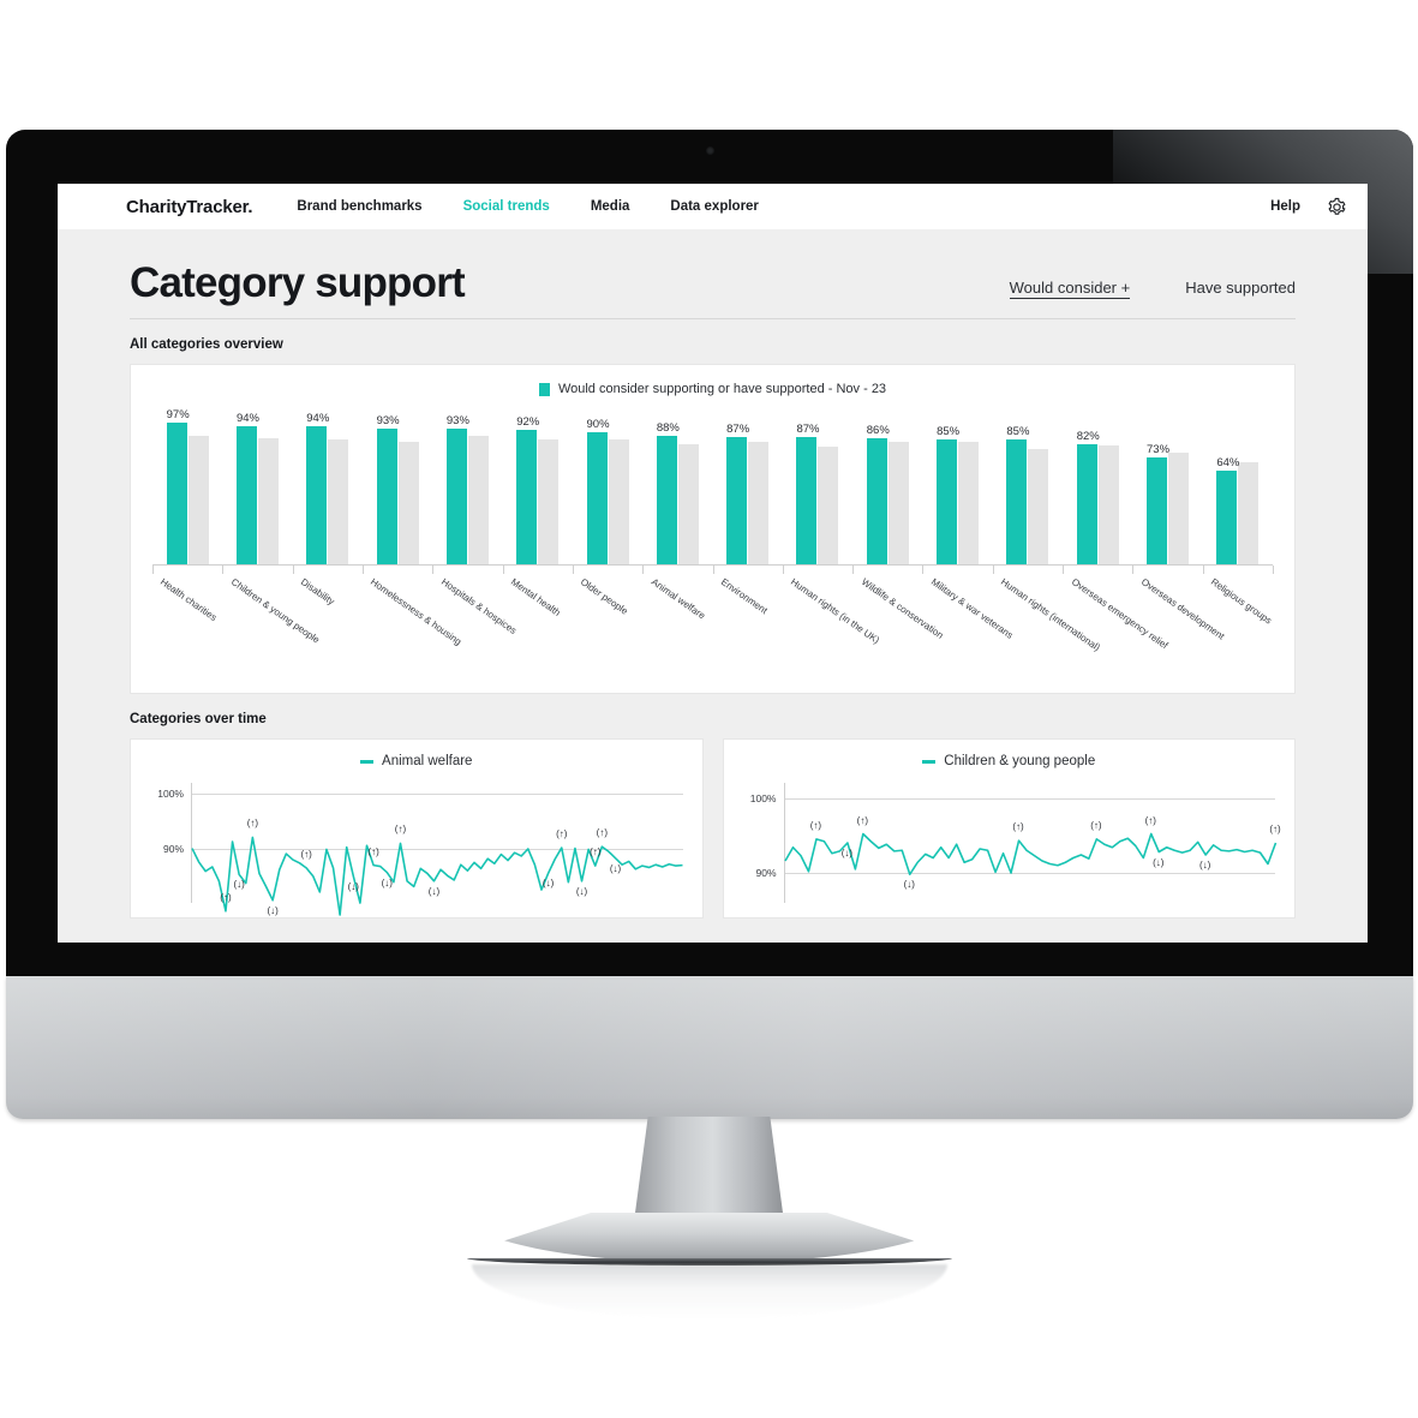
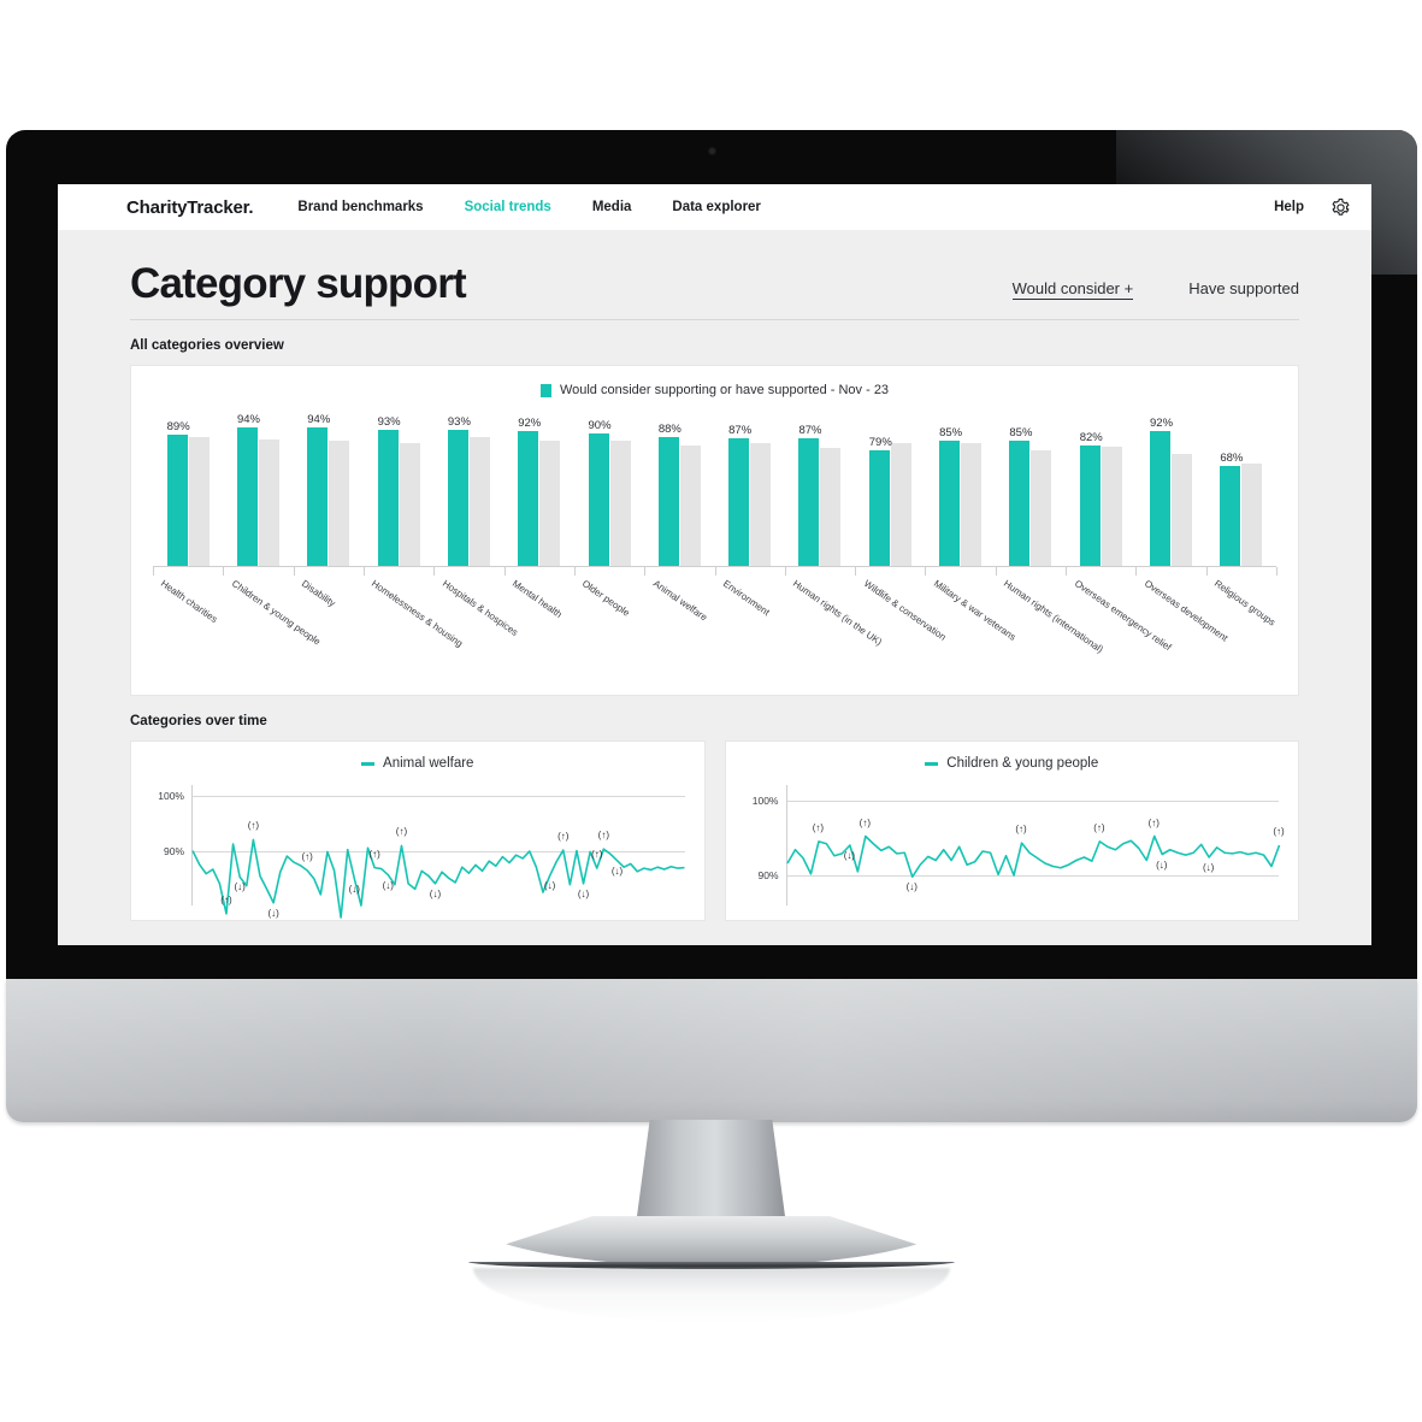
All categories overview/Would consider supporting or have supported - Nov - 23/Health charities: 97% -> 89%
All categories overview/Would consider supporting or have supported - Nov - 23/Wildlife & conservation: 86% -> 79%
All categories overview/Would consider supporting or have supported - Nov - 23/Overseas development: 73% -> 92%
All categories overview/Would consider supporting or have supported - Nov - 23/Religious groups: 64% -> 68%
